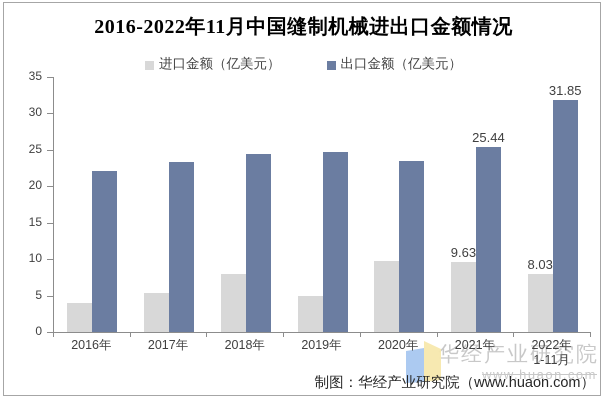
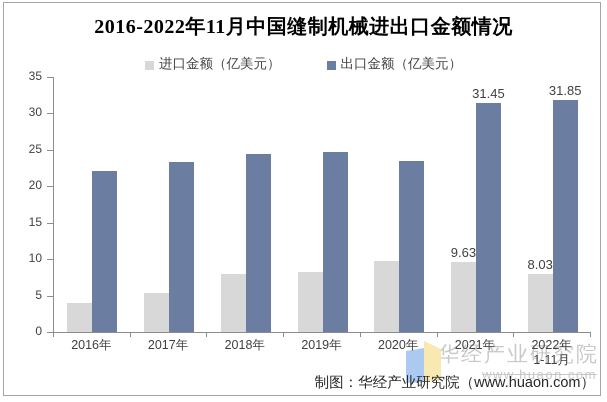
进口金额（亿美元）/2019年: 5 -> 8
出口金额（亿美元）/2021年: 25.44 -> 31.45
